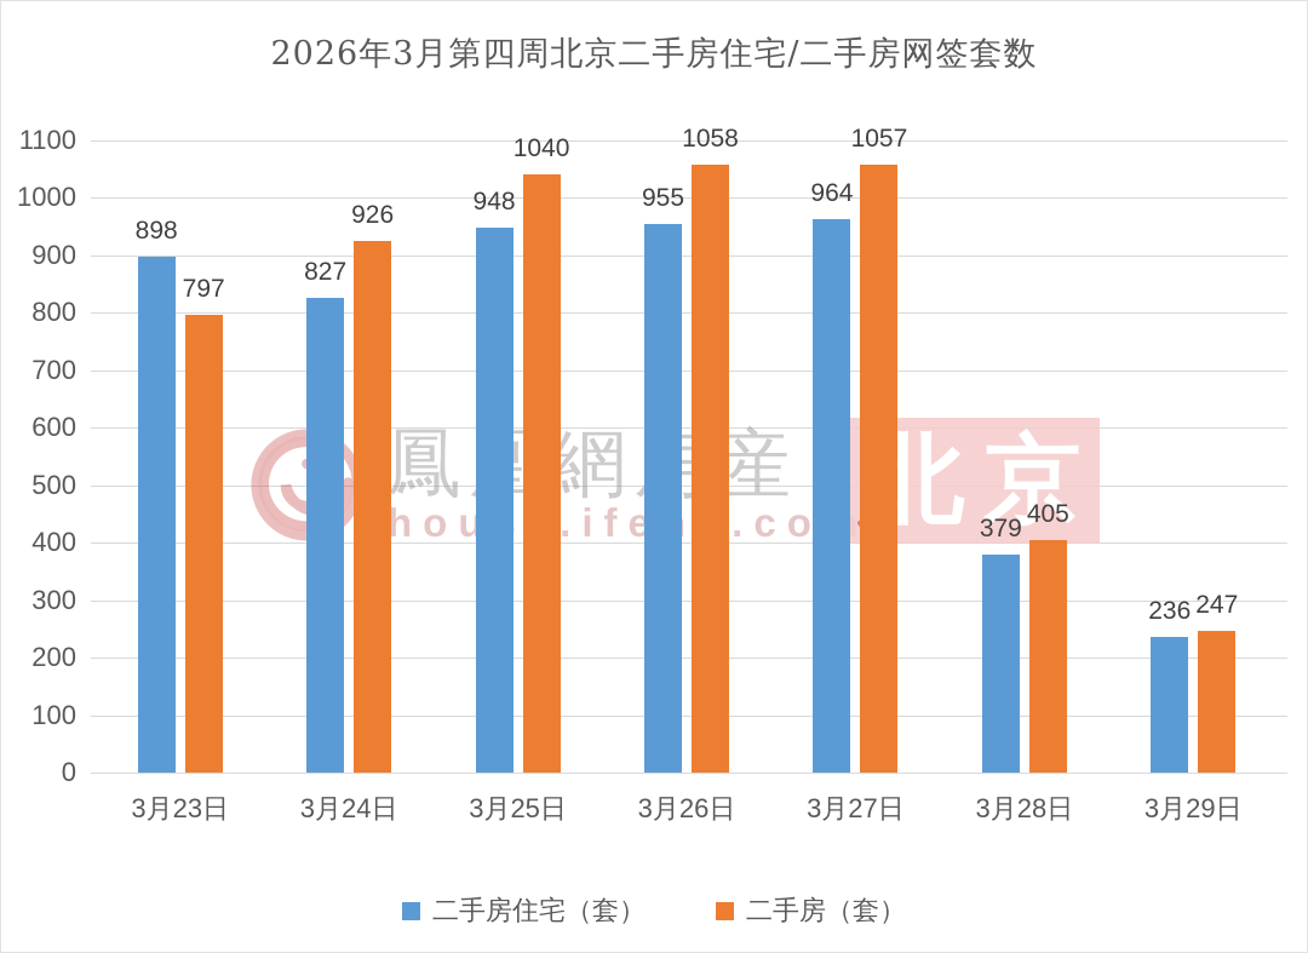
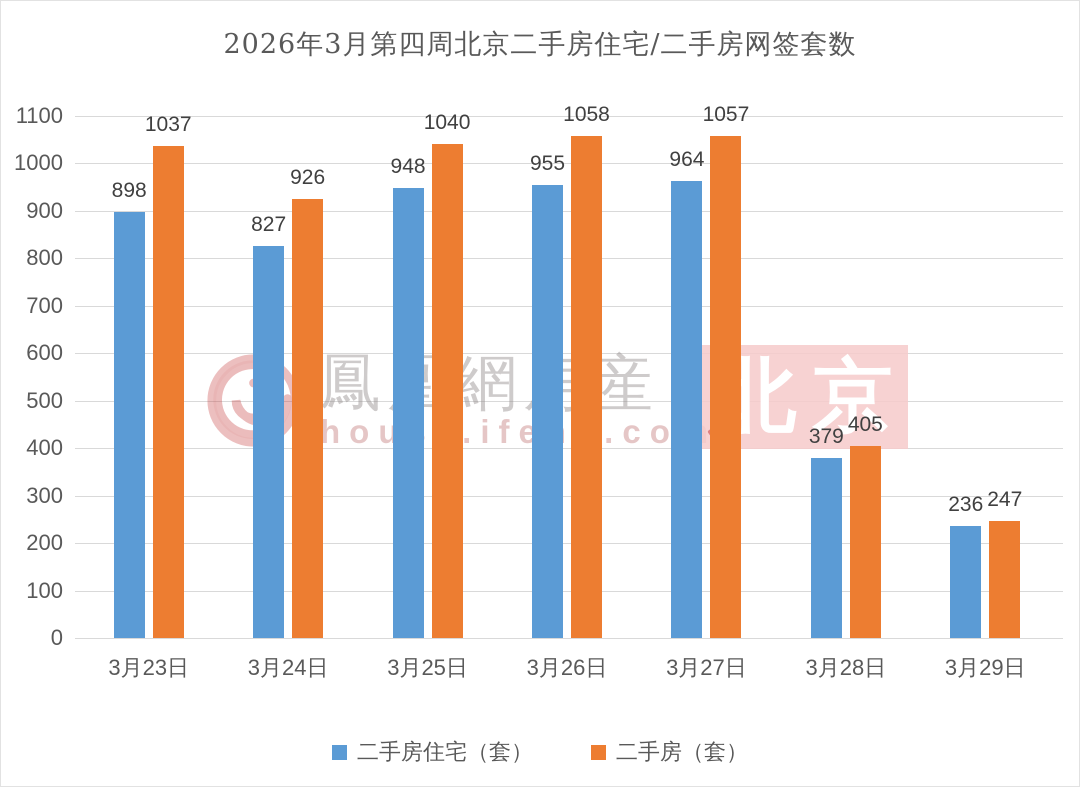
二手房（套）/3月23日: 797 -> 1037
